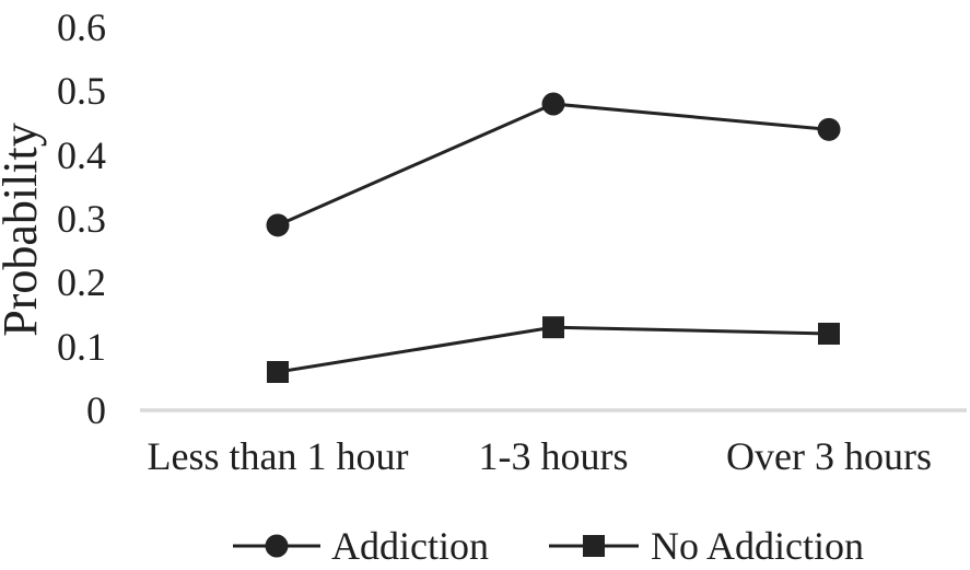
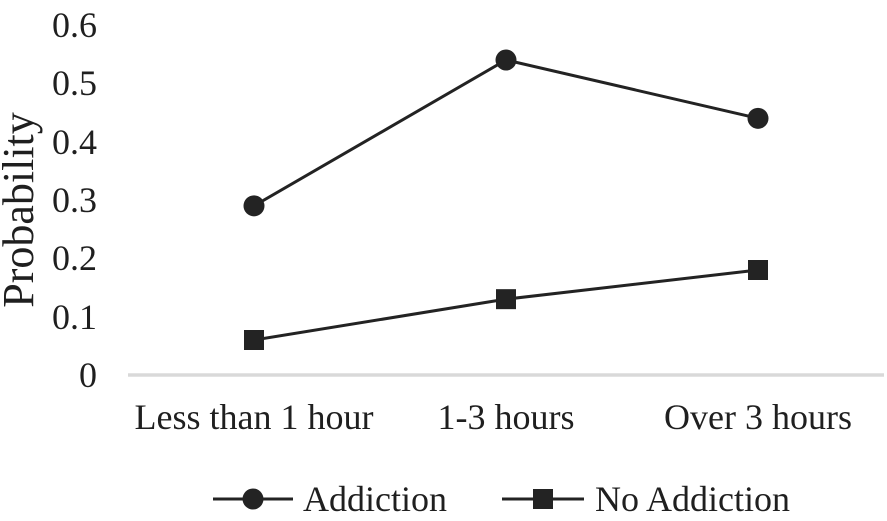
Addiction/1-3 hours: 0.48 -> 0.54
No Addiction/Over 3 hours: 0.12 -> 0.18
